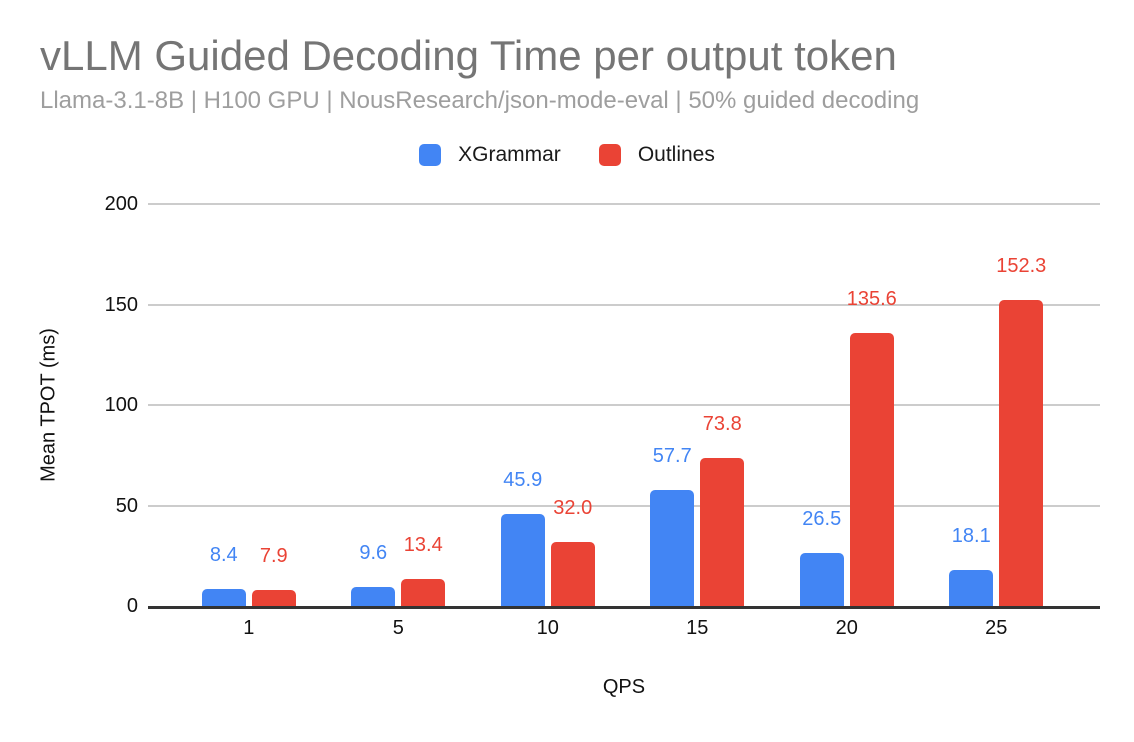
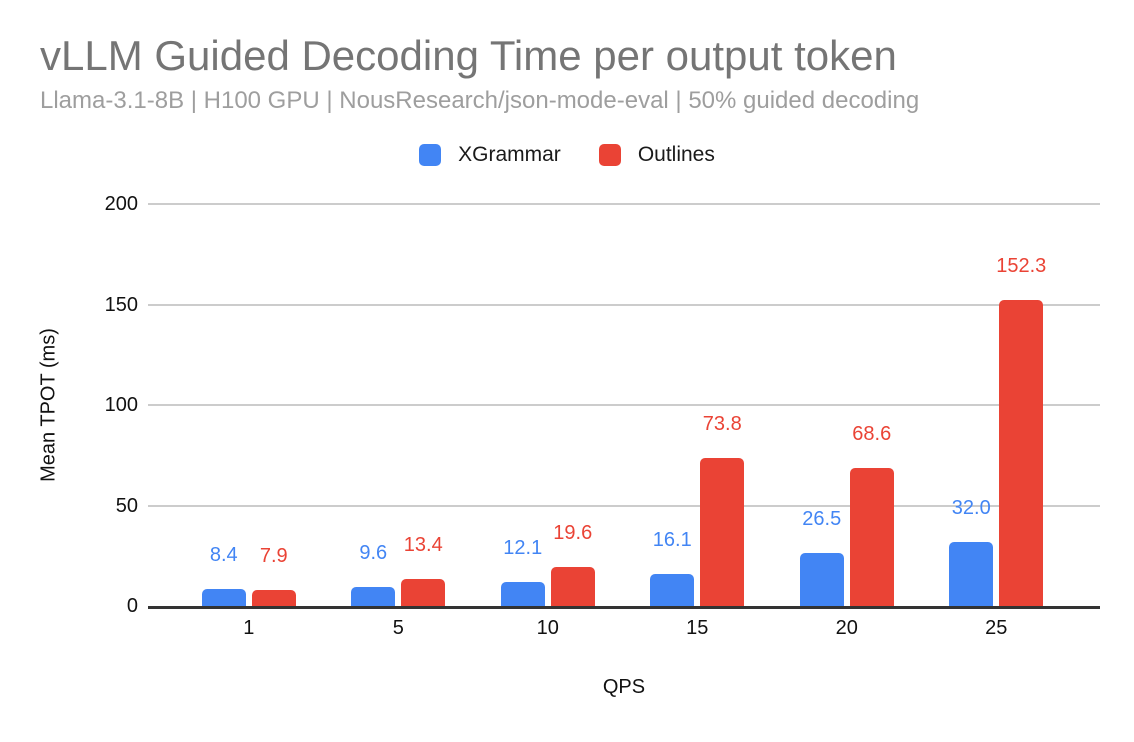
XGrammar/10: 45.9 -> 12.1
Outlines/10: 32.0 -> 19.6
XGrammar/15: 57.7 -> 16.1
Outlines/20: 135.6 -> 68.6
XGrammar/25: 18.1 -> 32.0
